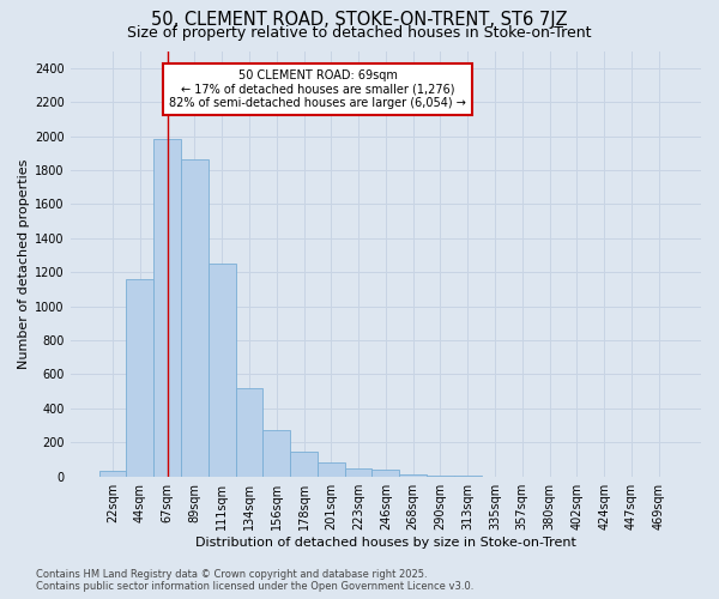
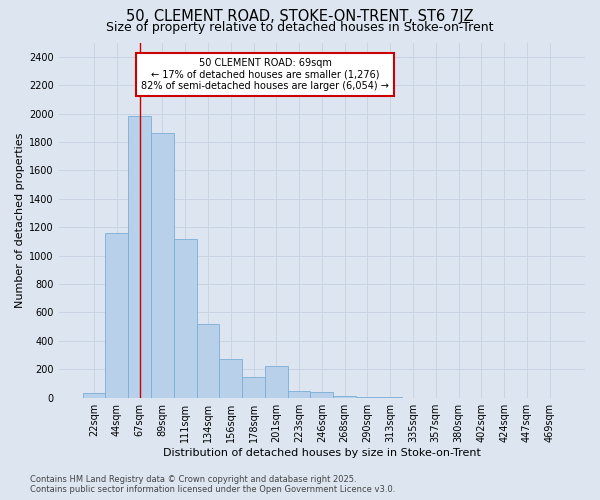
111sqm: 1250 -> 1120
201sqm: 80 -> 220
